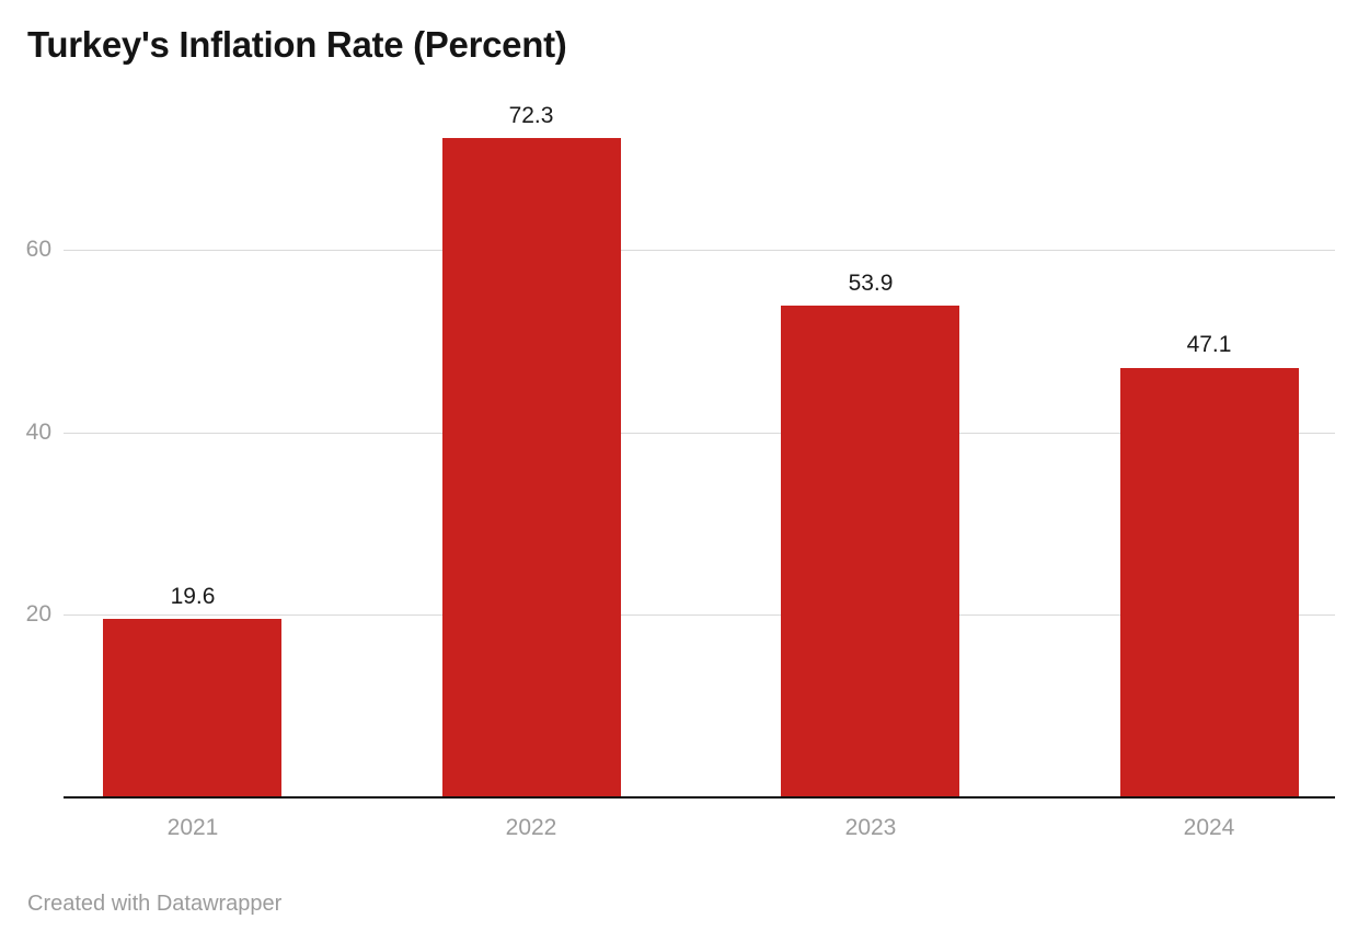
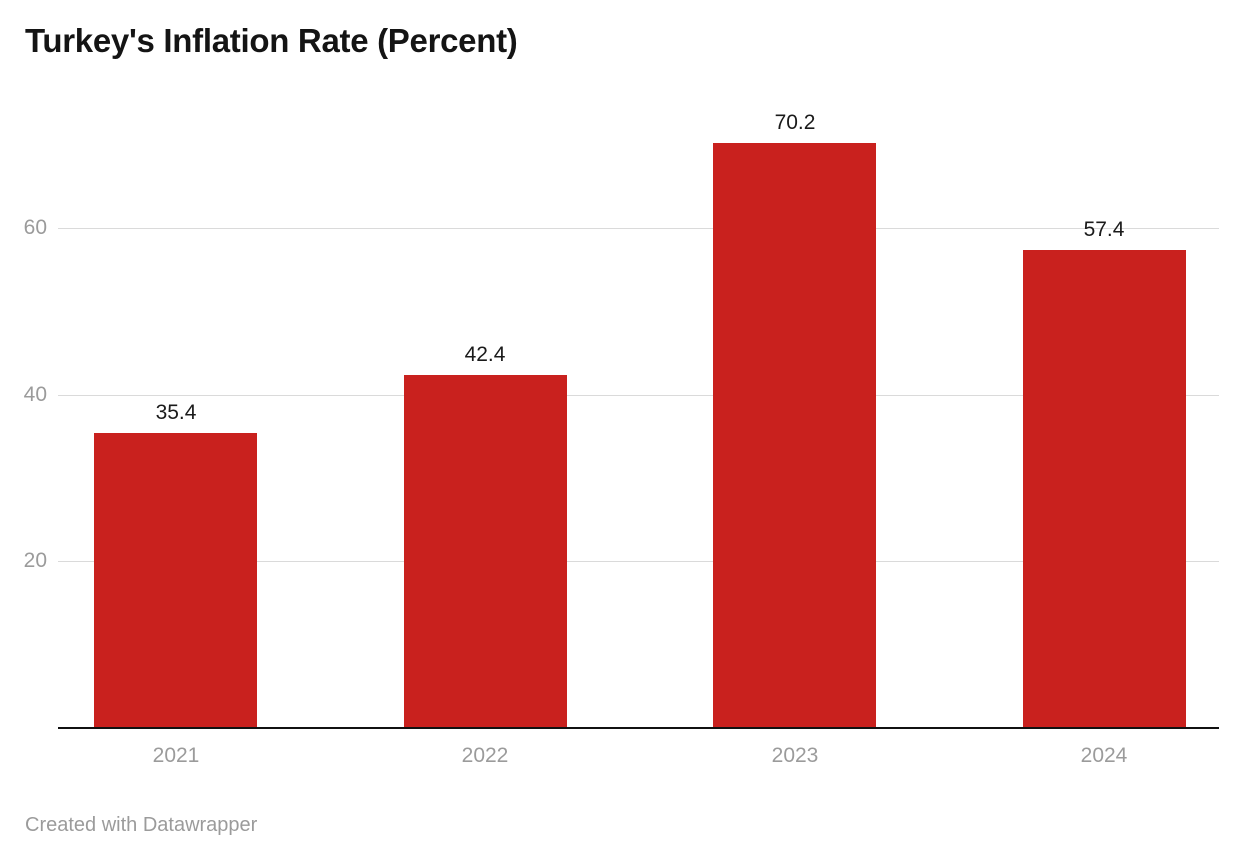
2021: 19.6 -> 35.4
2022: 72.3 -> 42.4
2023: 53.9 -> 70.2
2024: 47.1 -> 57.4
